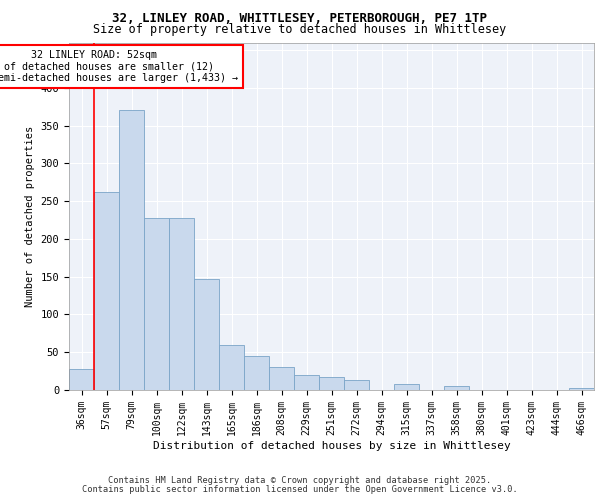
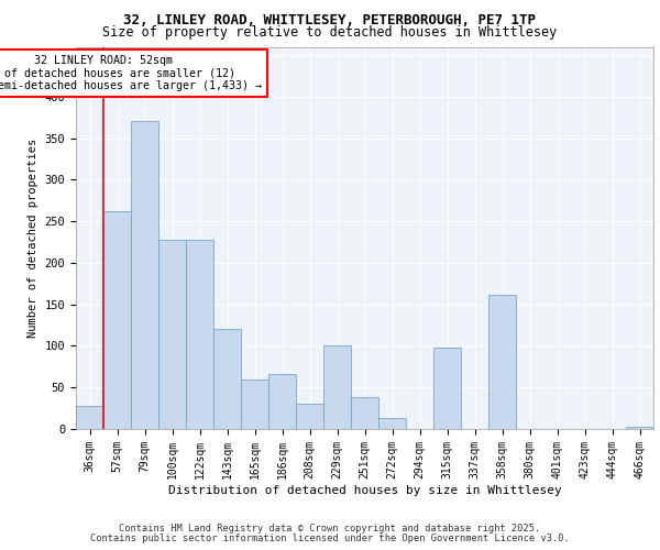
143sqm: 147 -> 120
186sqm: 45 -> 66
229sqm: 20 -> 100
251sqm: 17 -> 38
315sqm: 8 -> 98
358sqm: 5 -> 162
